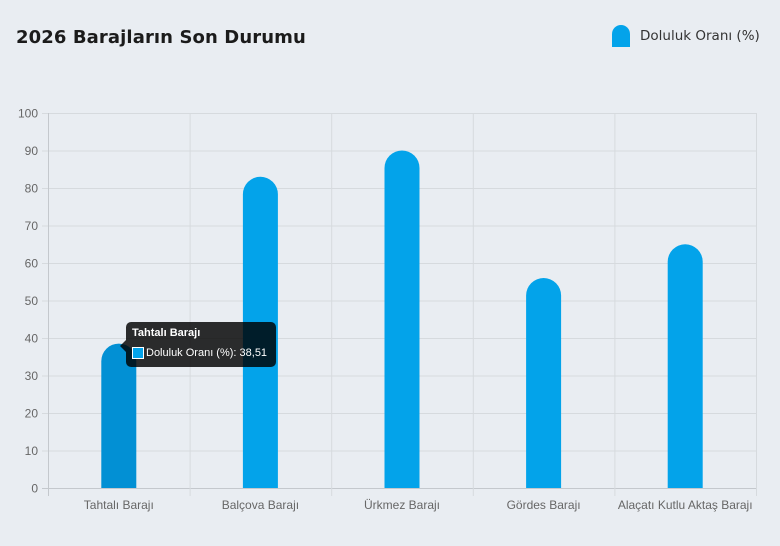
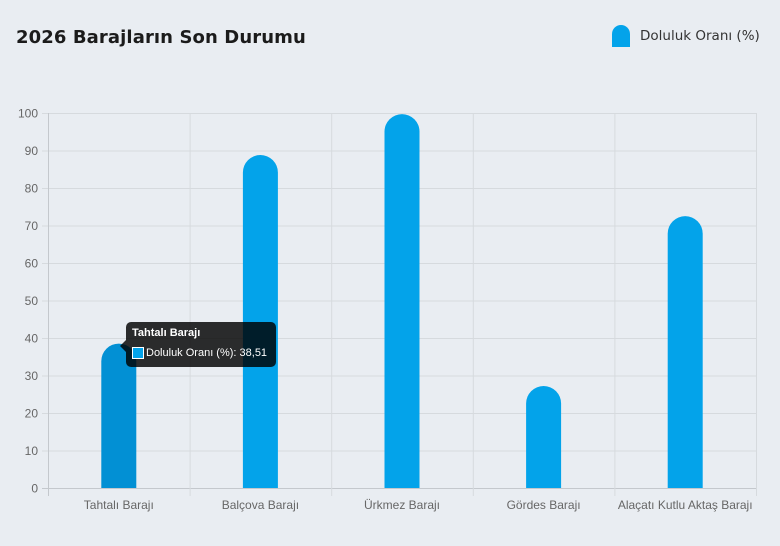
Balçova Barajı: 83 -> 89
Ürkmez Barajı: 90 -> 100
Gördes Barajı: 56 -> 27
Alaçatı Kutlu Aktaş Barajı: 65 -> 72
